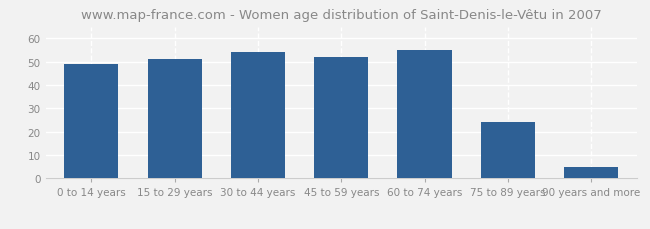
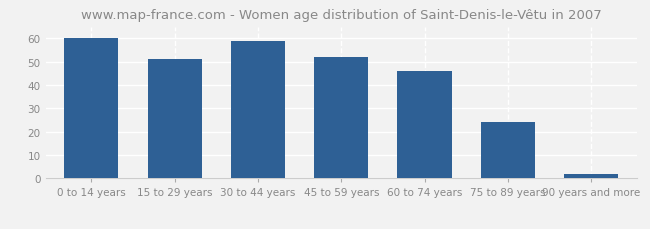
0 to 14 years: 49 -> 60
30 to 44 years: 54 -> 59
60 to 74 years: 55 -> 46
90 years and more: 5 -> 2
